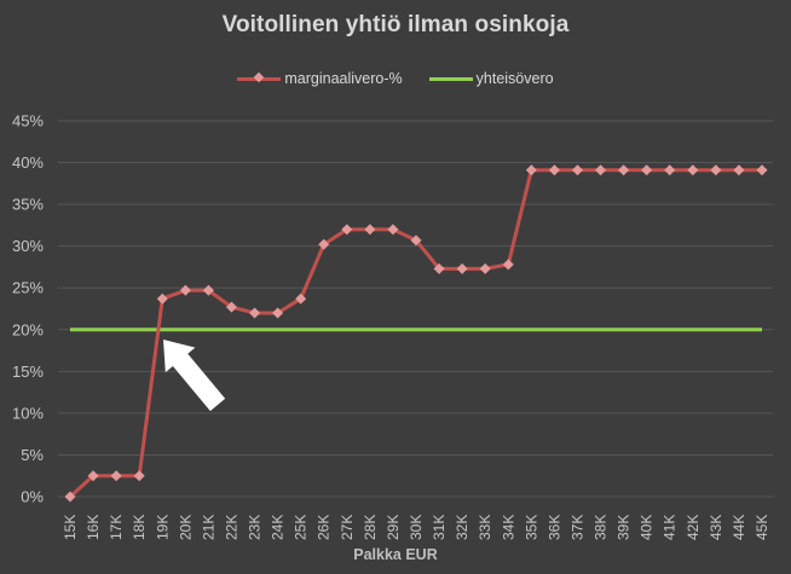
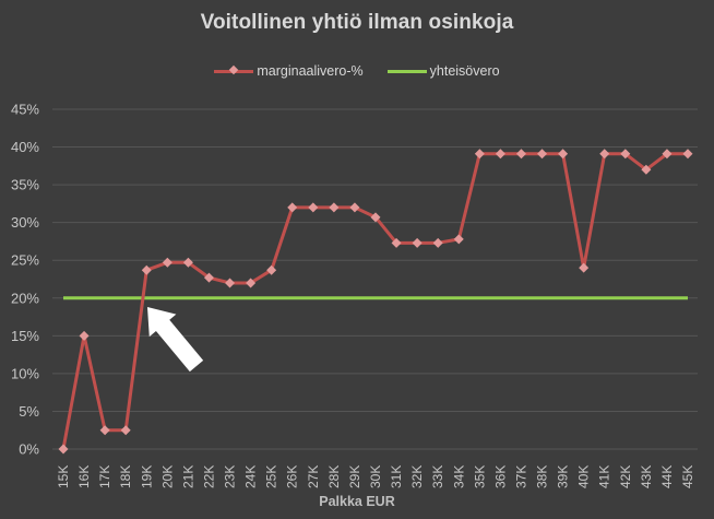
marginaalivero-%/16K: 2% -> 15%
marginaalivero-%/26K: 30% -> 32%
marginaalivero-%/40K: 39% -> 24%
marginaalivero-%/43K: 39% -> 37%
